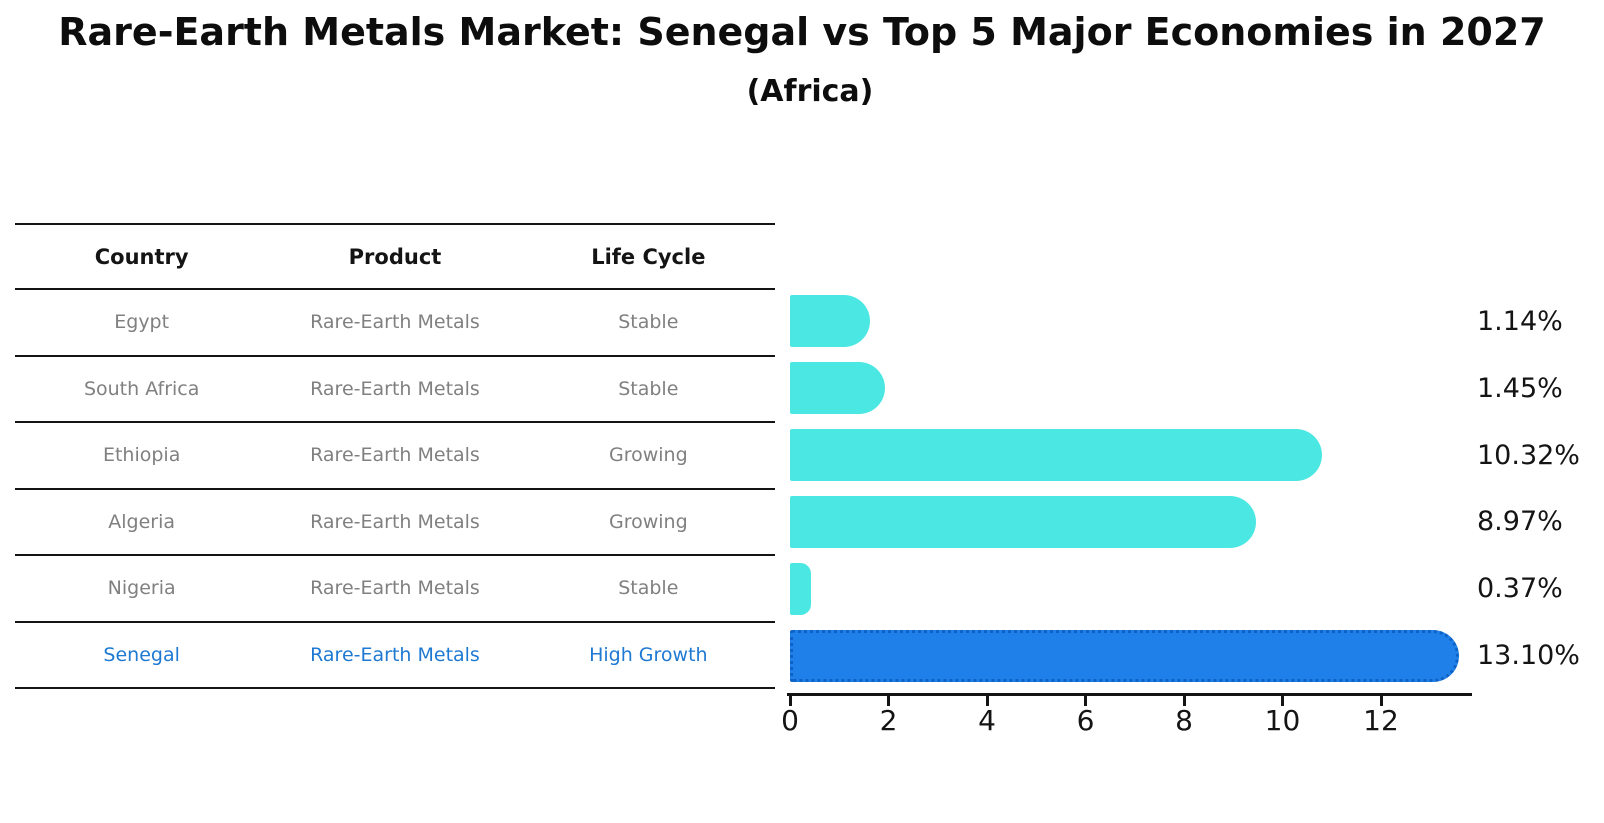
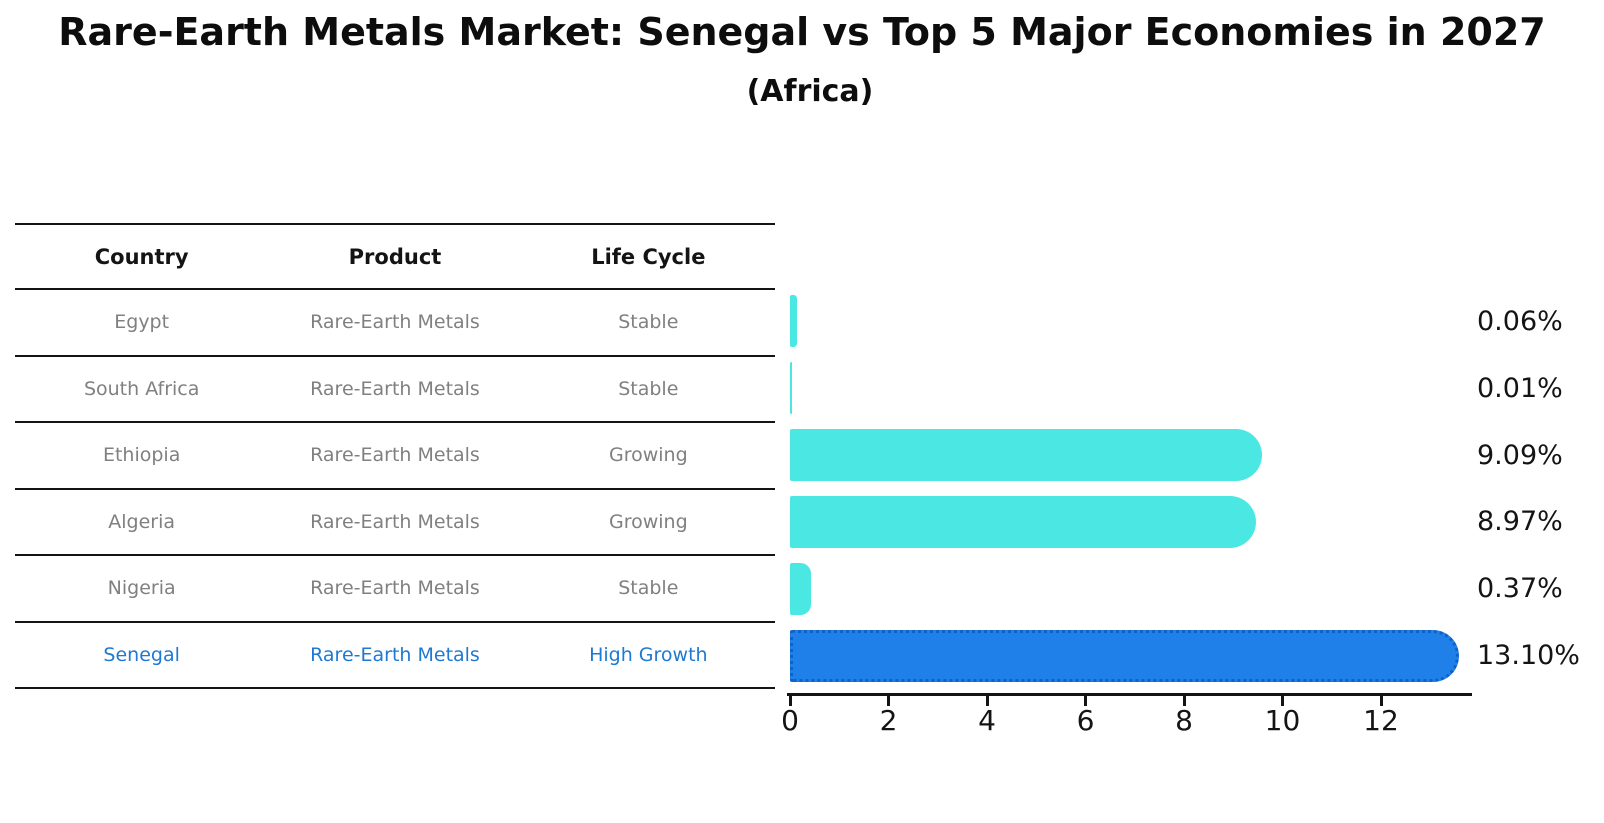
Egypt: 1.14% -> 0.06%
South Africa: 1.45% -> 0.01%
Ethiopia: 10.32% -> 9.09%
